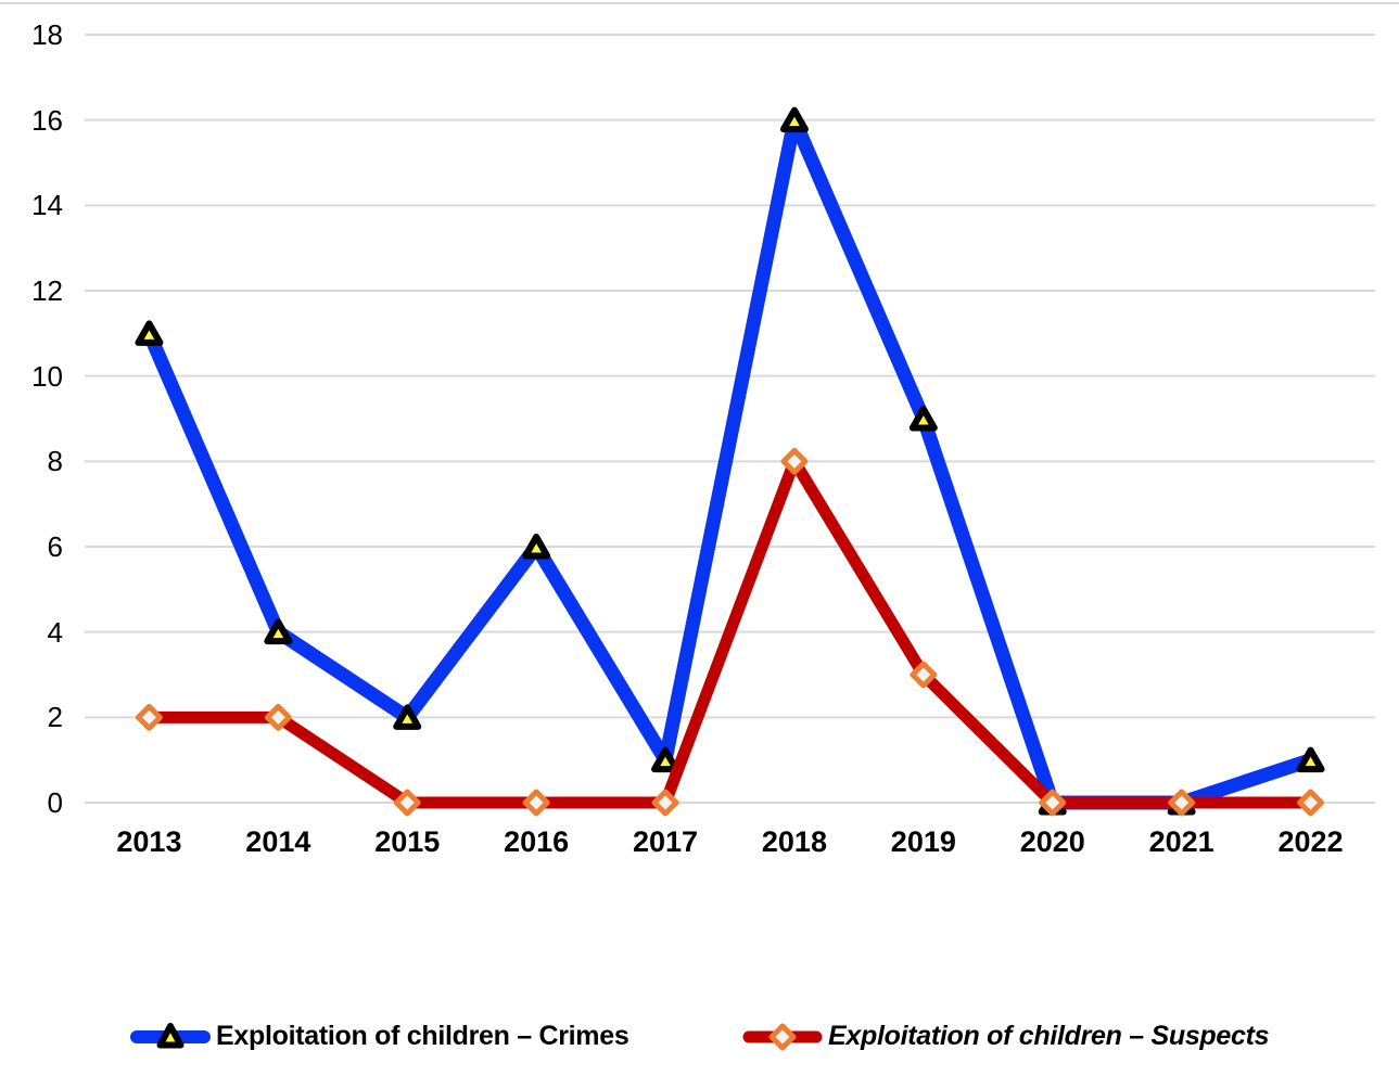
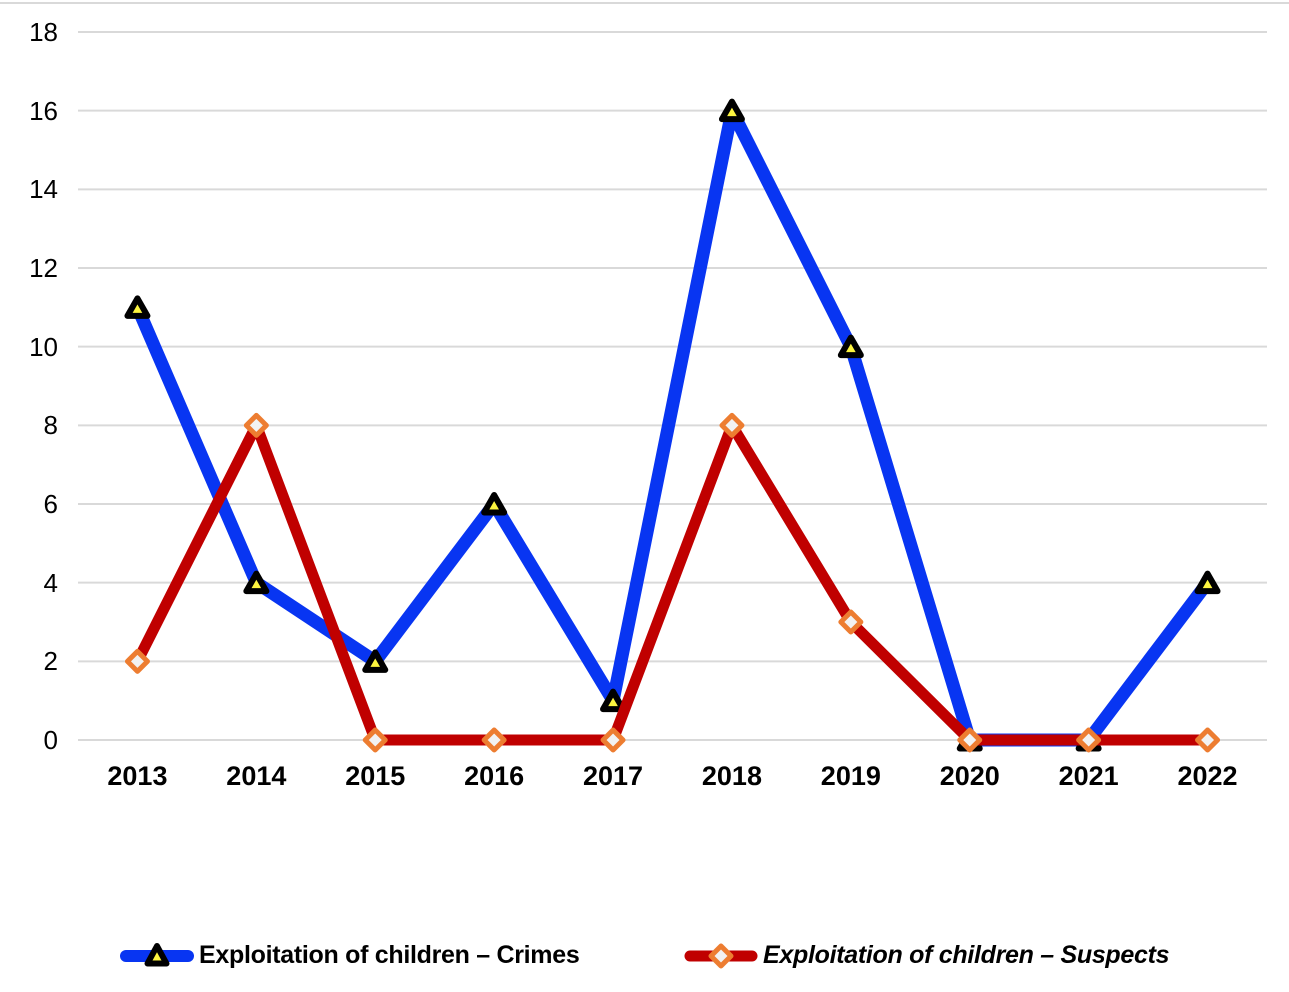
Exploitation of children – Suspects/2014: 2 -> 8
Exploitation of children – Crimes/2019: 9 -> 10
Exploitation of children – Crimes/2022: 1 -> 4
